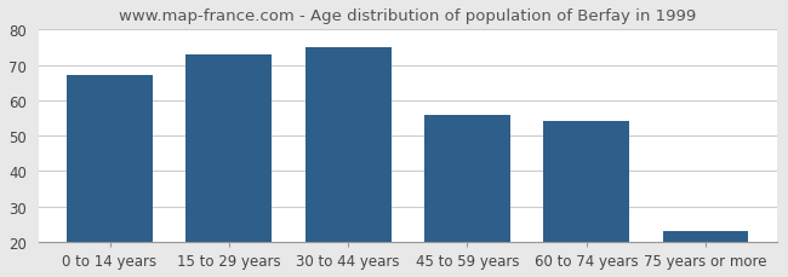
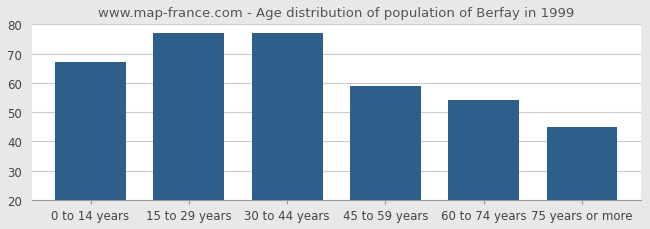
15 to 29 years: 73 -> 77
30 to 44 years: 75 -> 77
45 to 59 years: 56 -> 59
75 years or more: 23 -> 45
